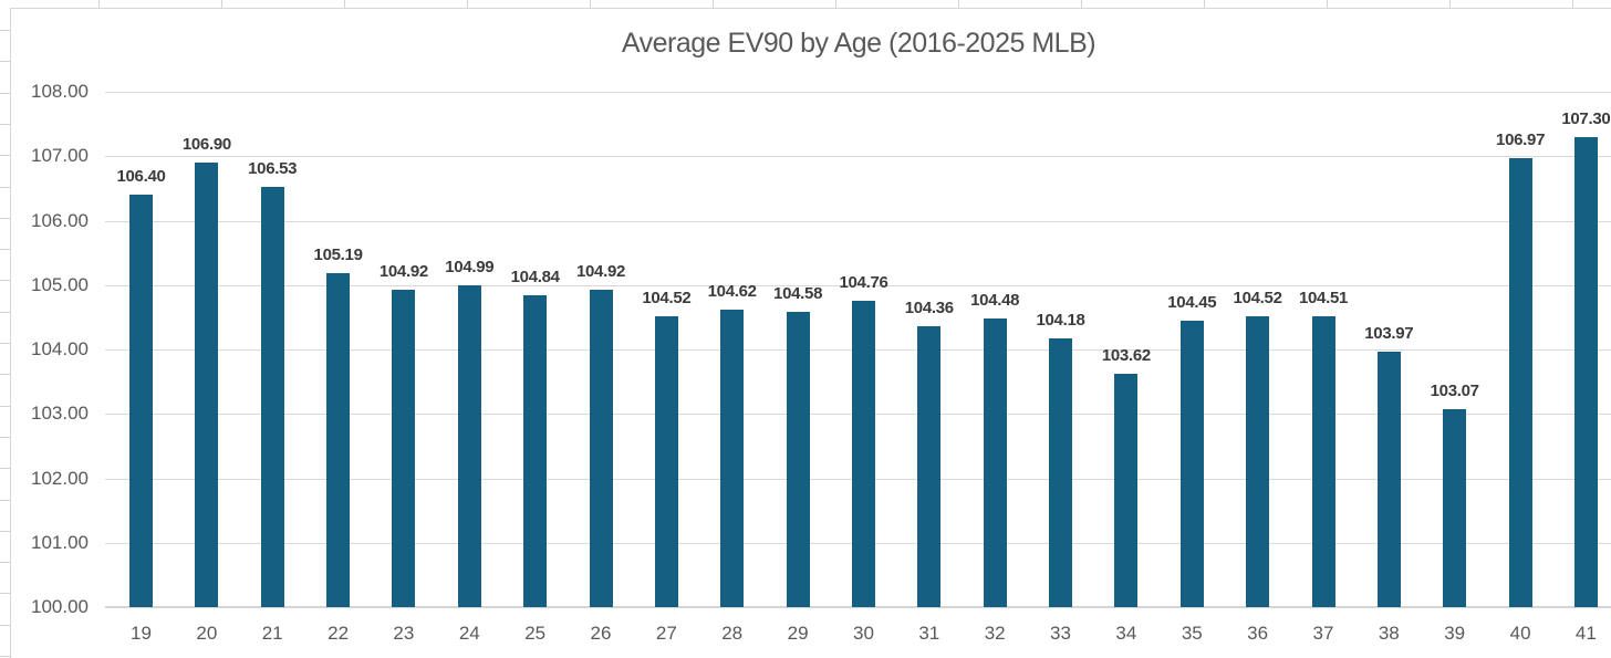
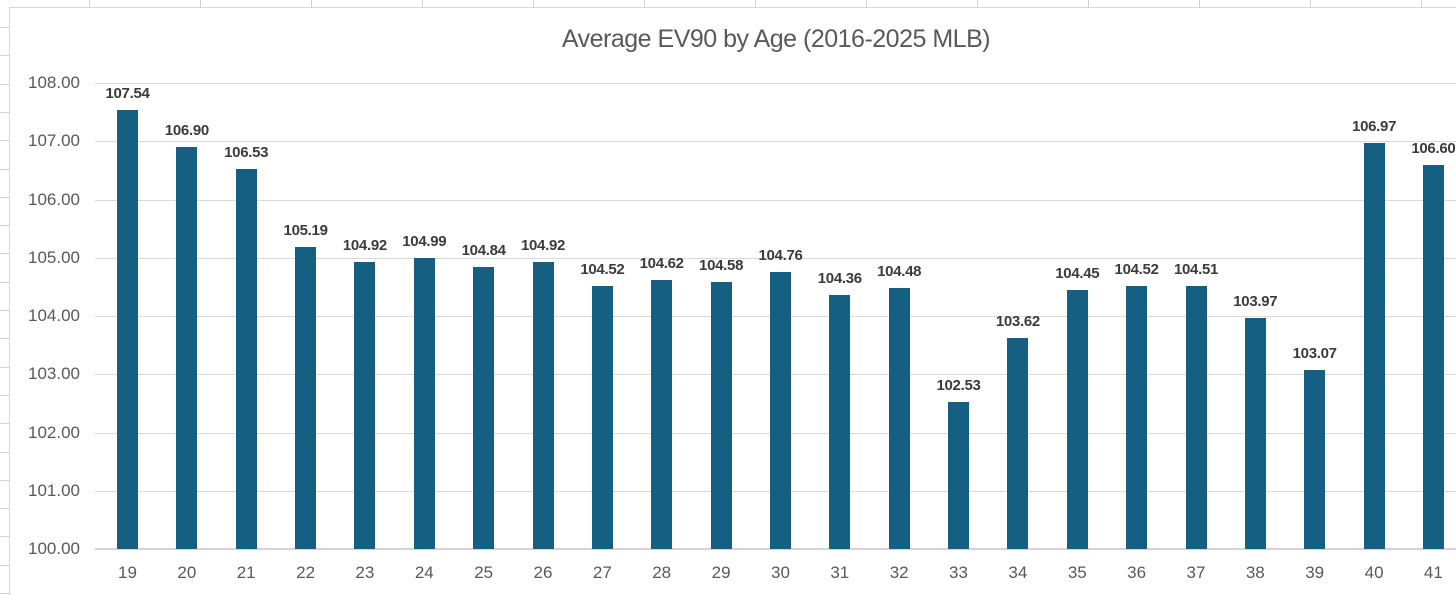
19: 106.40 -> 107.54
33: 104.18 -> 102.53
41: 107.30 -> 106.60
